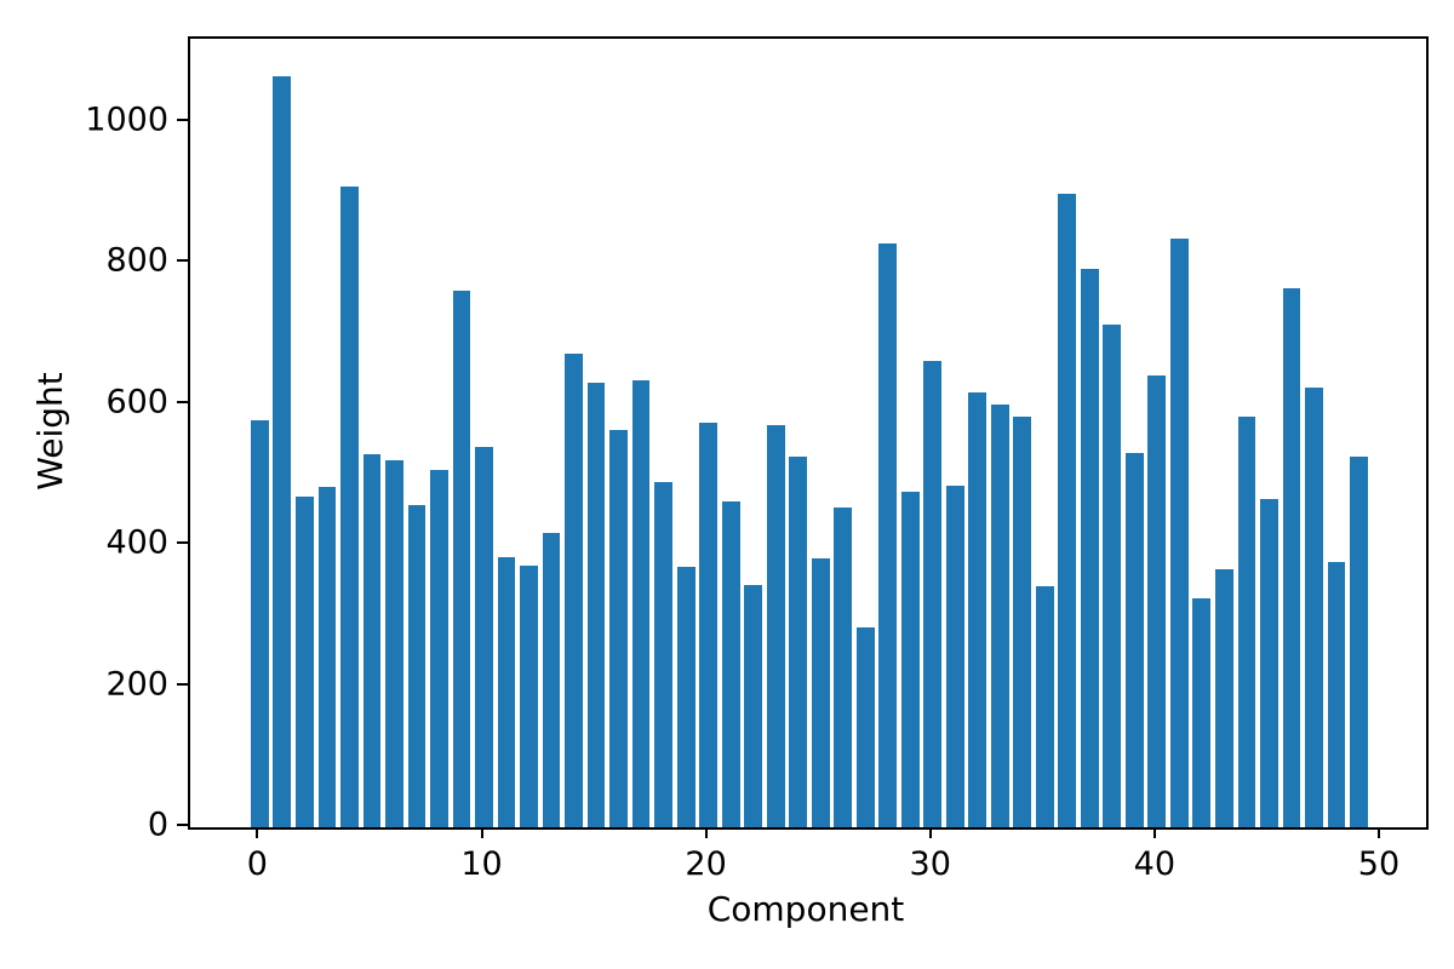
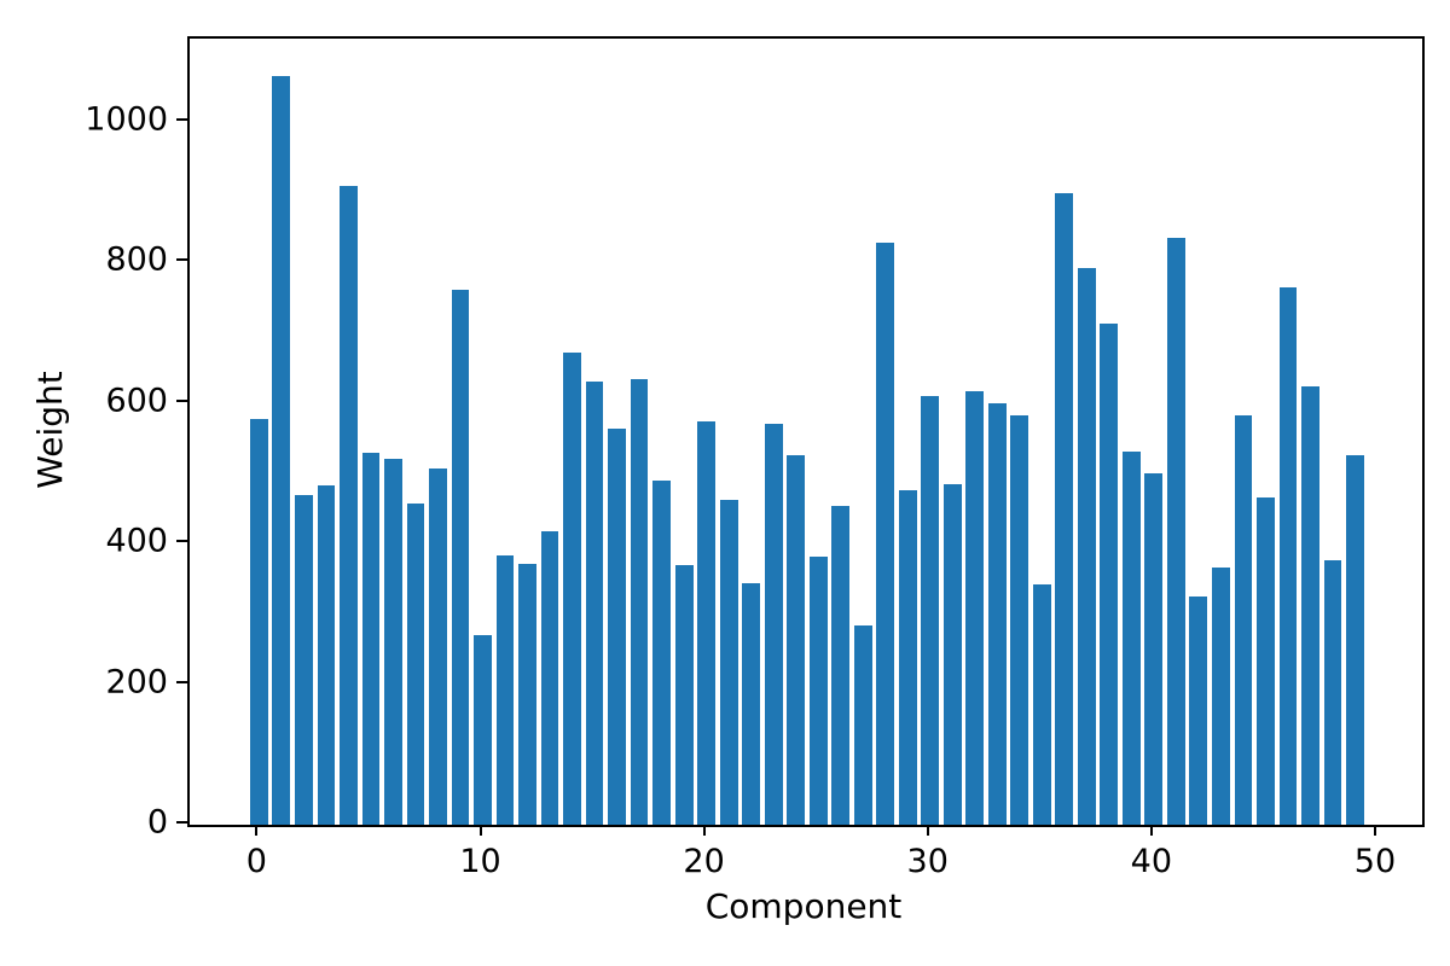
10: 540 -> 270
30: 660 -> 610
40: 640 -> 500
